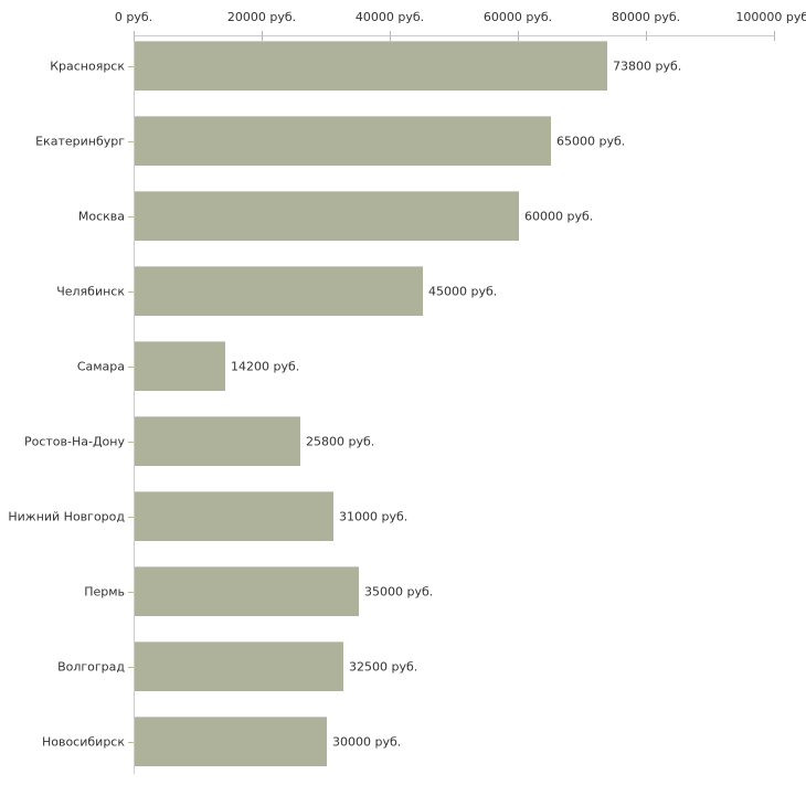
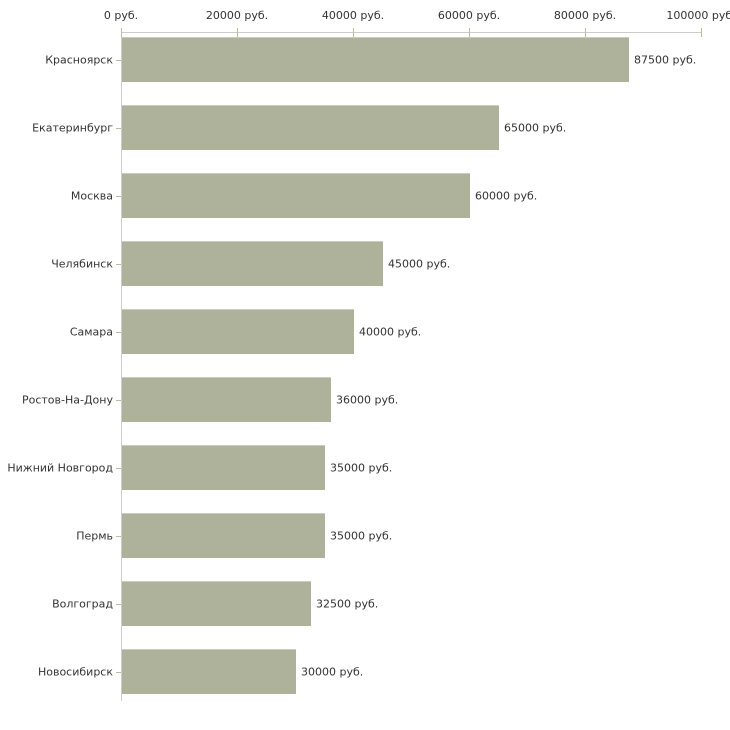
Красноярск: 73800 -> 87500
Самара: 14200 -> 40000
Ростов-На-Дону: 25800 -> 36000
Нижний Новгород: 31000 -> 35000
